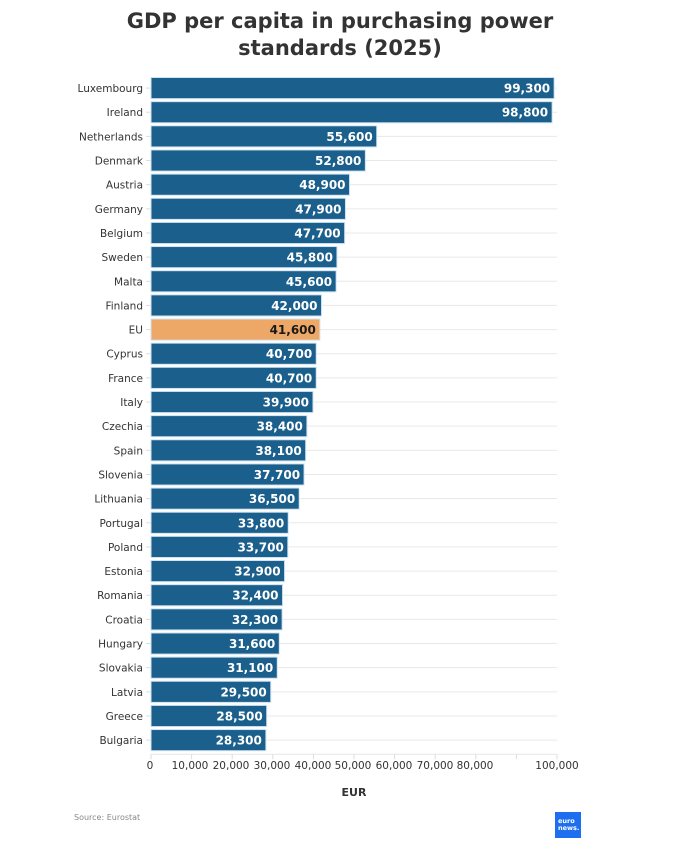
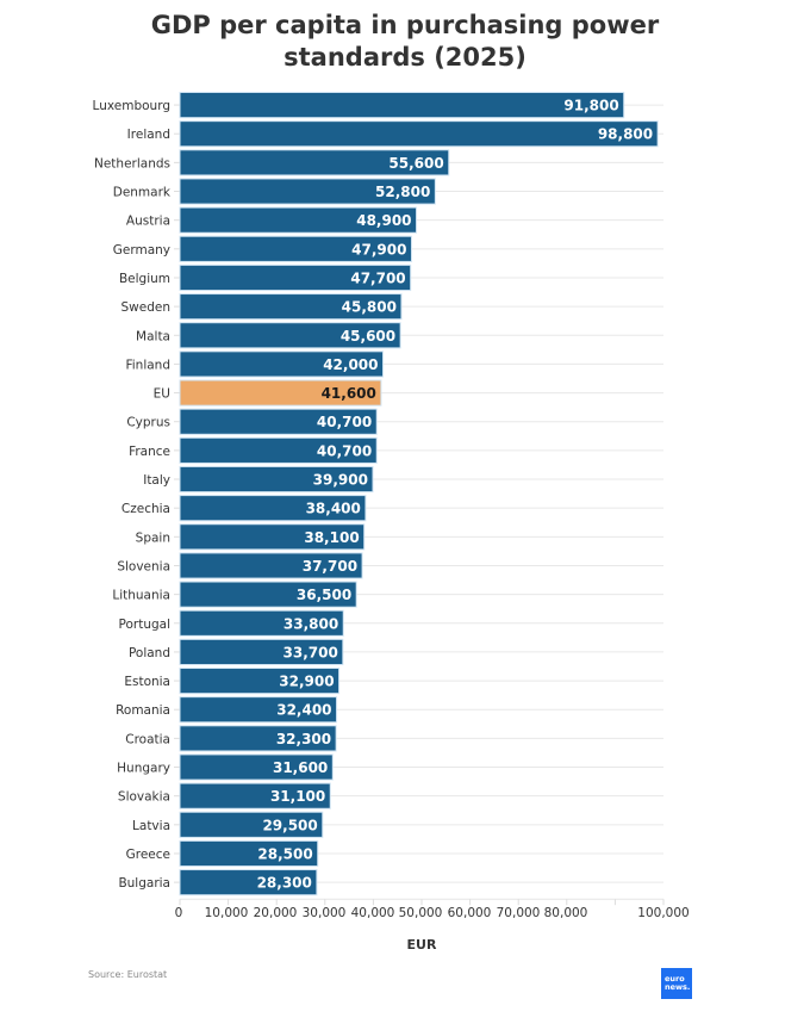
Luxembourg: 99,300 -> 91,800
